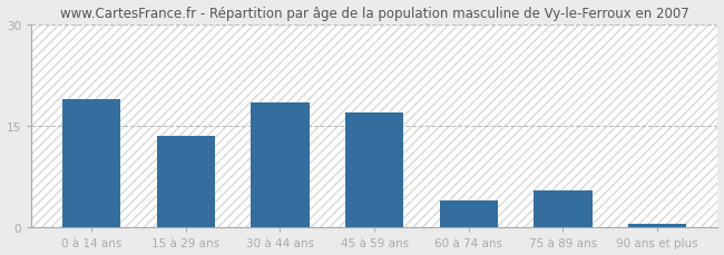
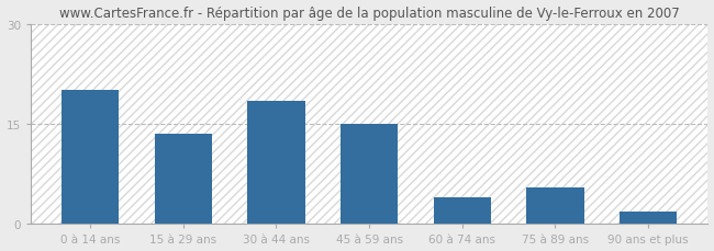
0 à 14 ans: 19.0 -> 20.0
45 à 59 ans: 17.0 -> 15.0
90 ans et plus: 0.5 -> 1.8
